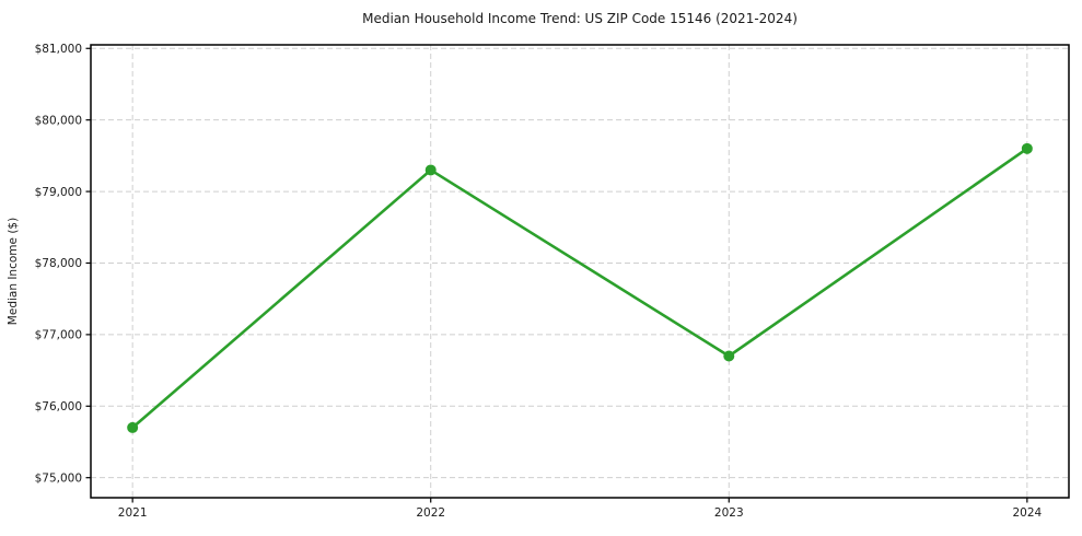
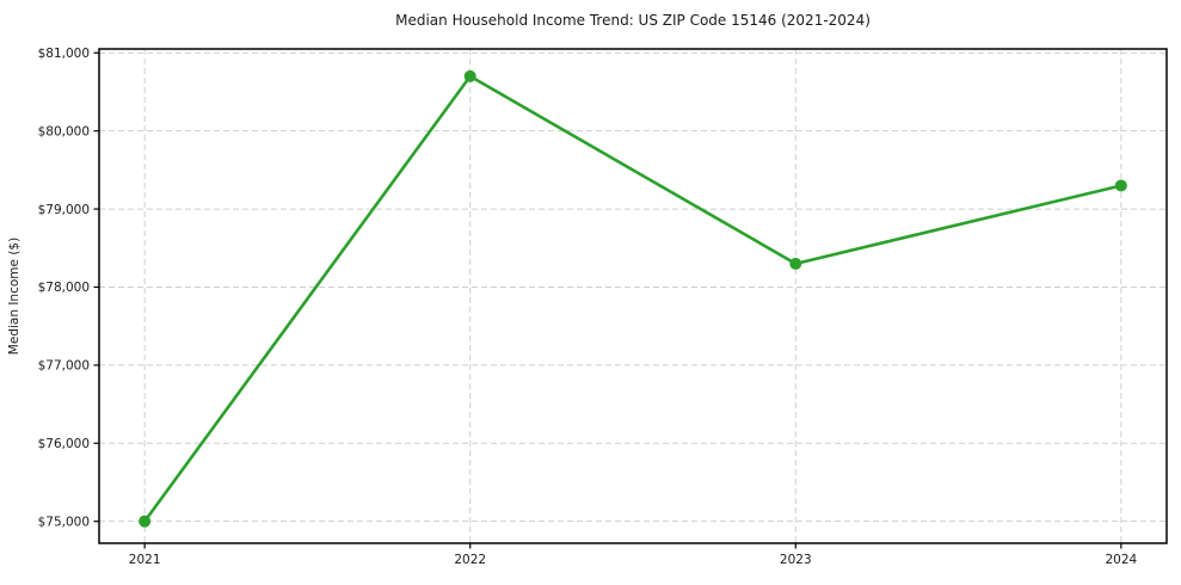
2021: $75700 -> $75000
2022: $79300 -> $80700
2023: $76700 -> $78300
2024: $79600 -> $79300
